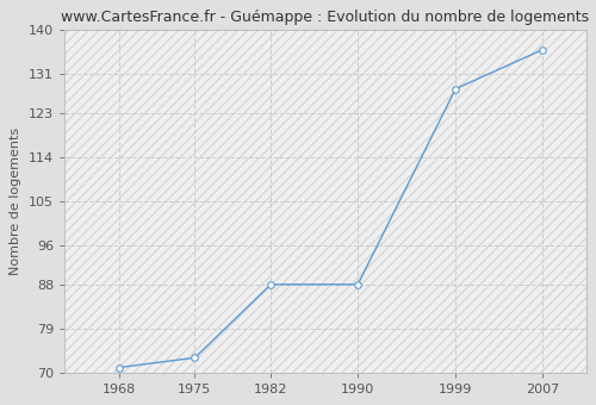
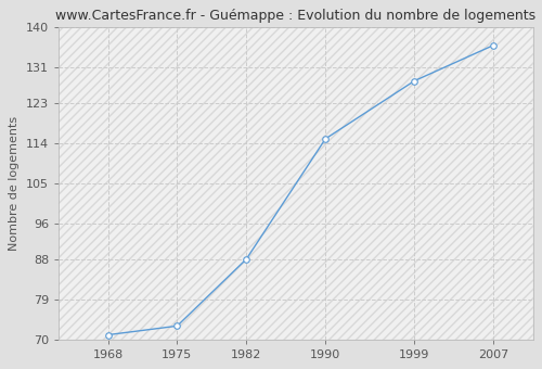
1990: 88 -> 115
